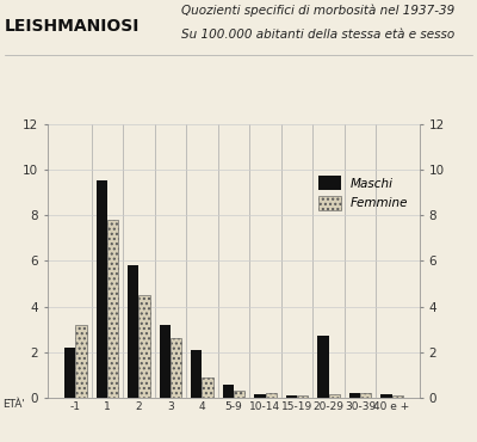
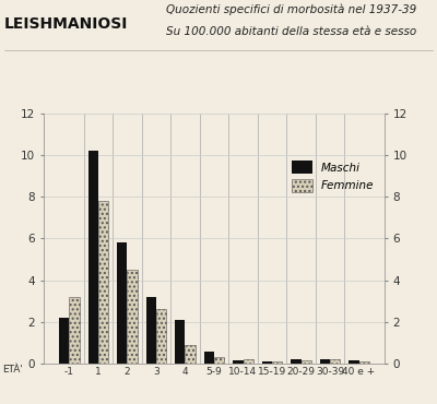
Maschi/1: 9.5 -> 10.2
Maschi/20-29: 2.7 -> 0.2
